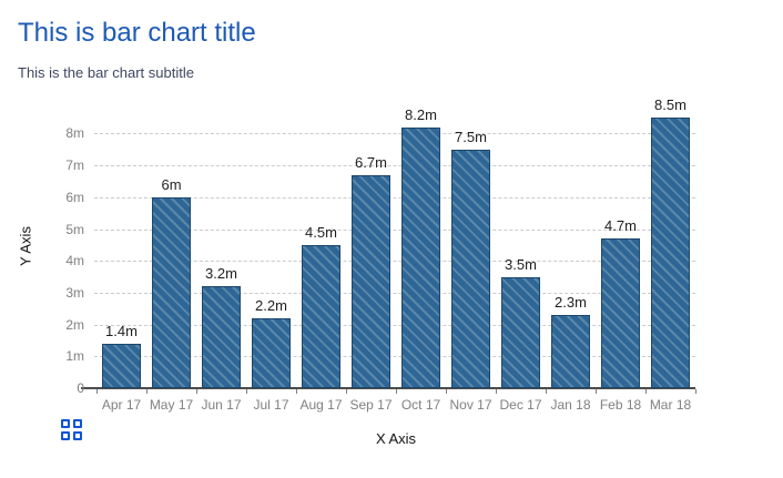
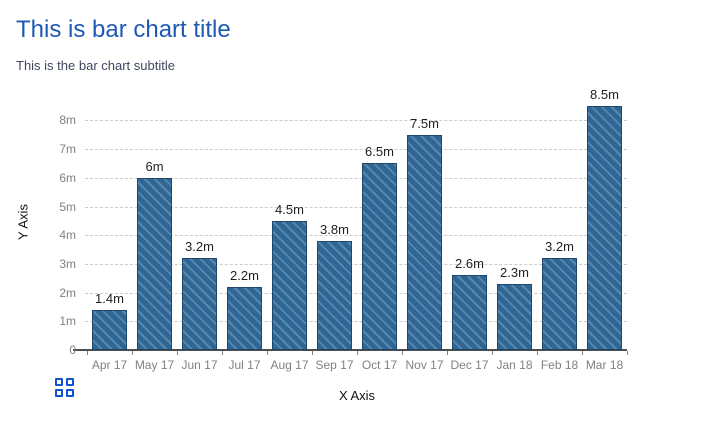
Sep 17: 6.7m -> 3.8m
Oct 17: 8.2m -> 6.5m
Dec 17: 3.5m -> 2.6m
Feb 18: 4.7m -> 3.2m
